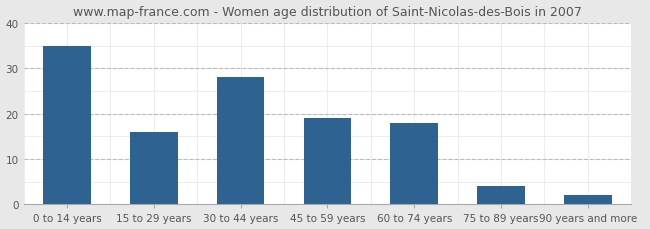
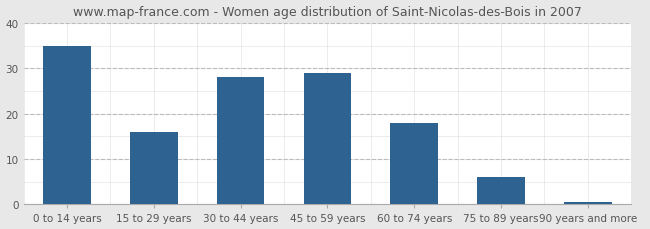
45 to 59 years: 19.0 -> 29.0
75 to 89 years: 4.0 -> 6.0
90 years and more: 2.0 -> 0.5
